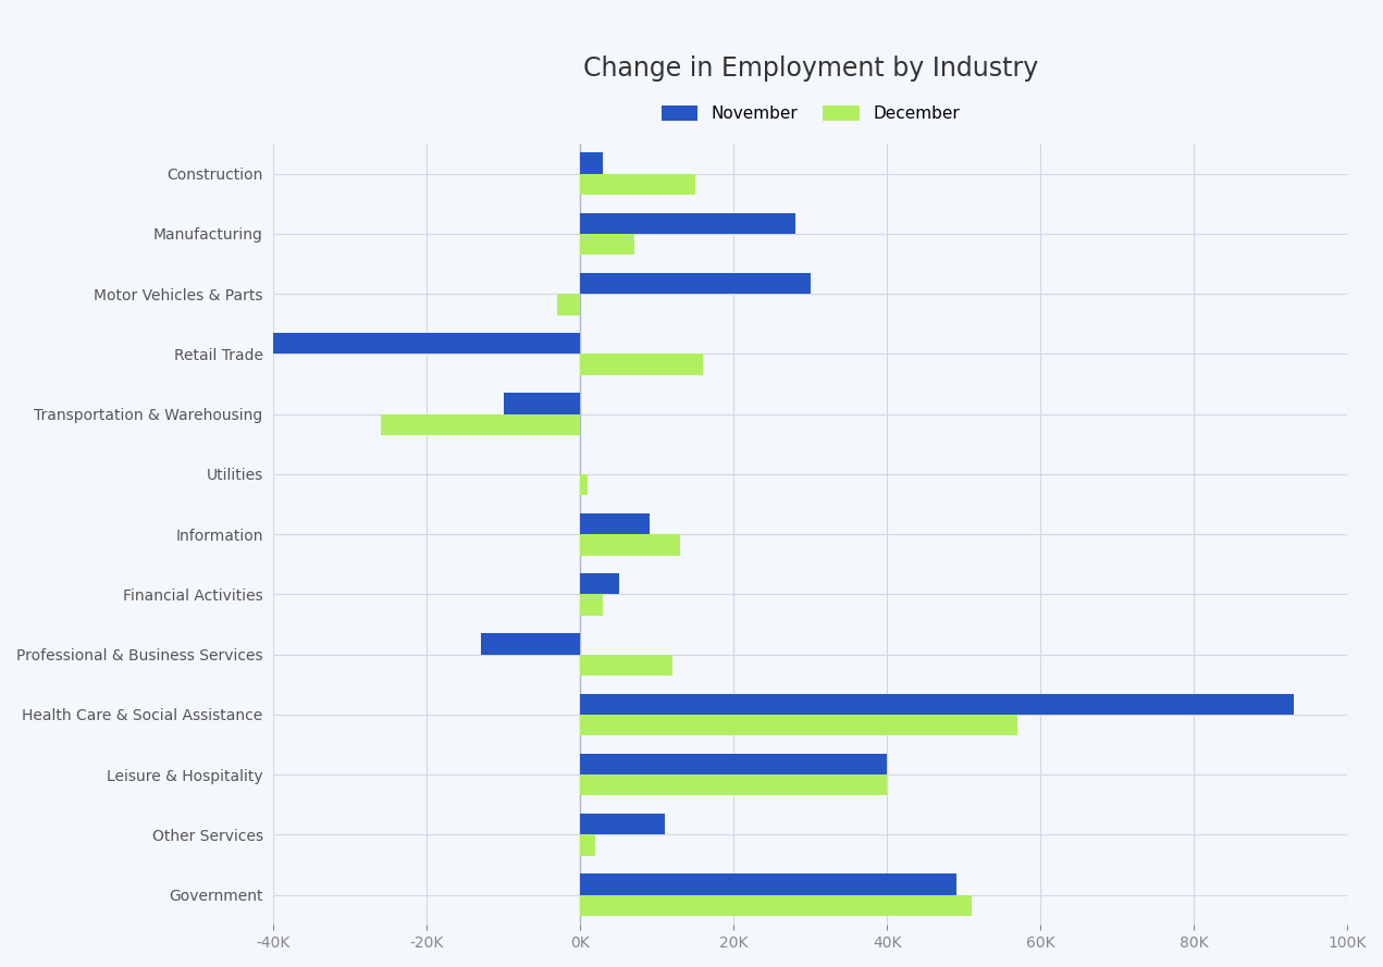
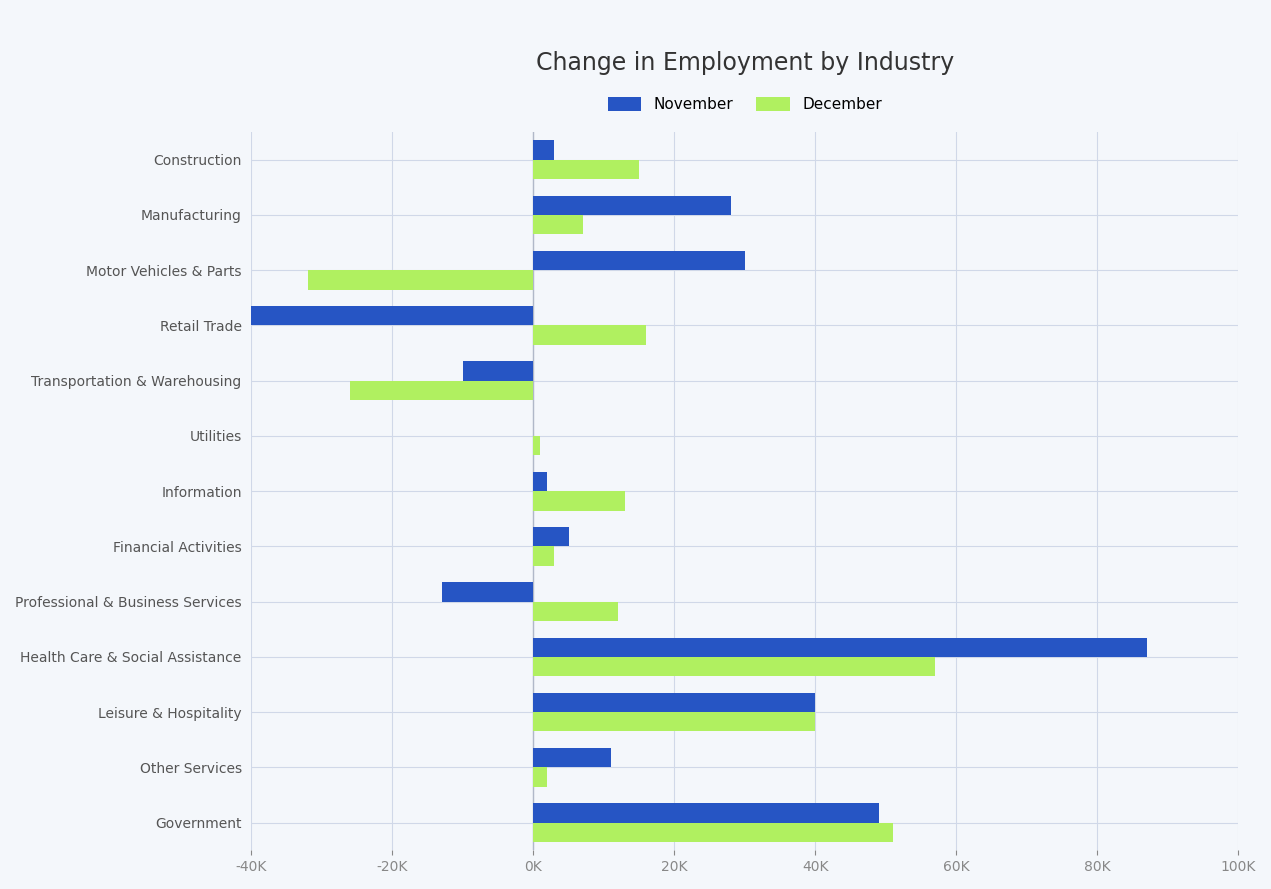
December/Motor Vehicles & Parts: -3K -> -32K
November/Information: 9K -> 2K
November/Health Care & Social Assistance: 93K -> 87K
